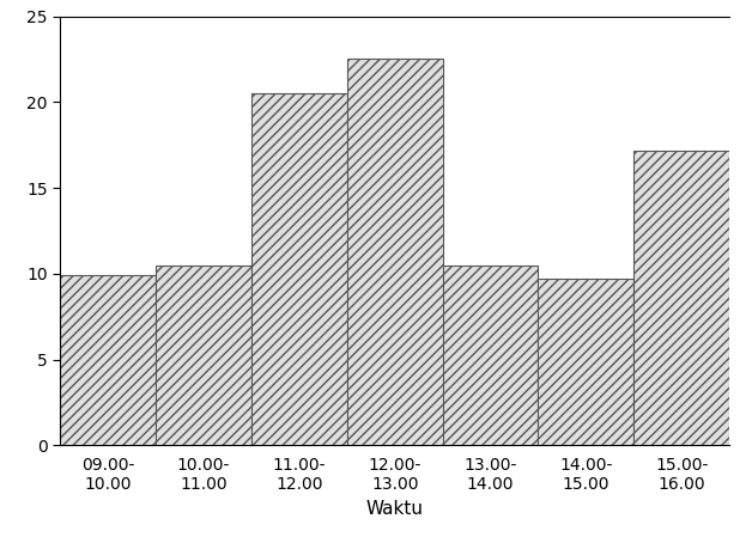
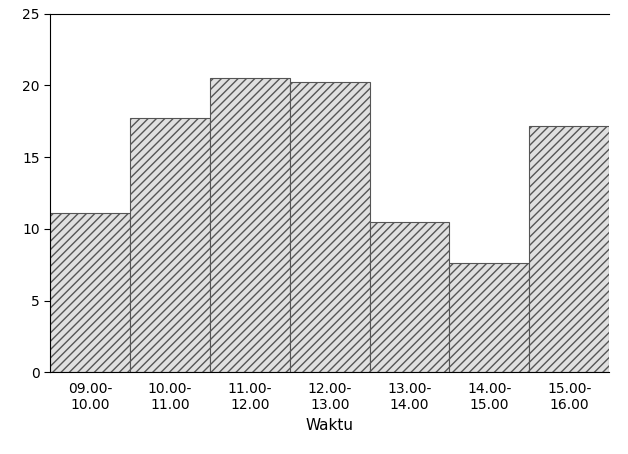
09.00- 10.00: 9.9 -> 11.1
10.00- 11.00: 10.5 -> 17.7
12.00- 13.00: 22.5 -> 20.2
14.00- 15.00: 9.7 -> 7.6
